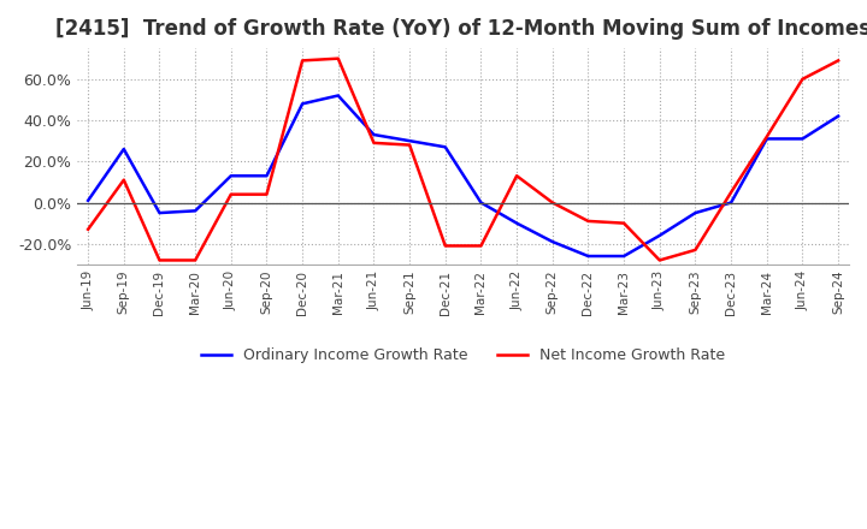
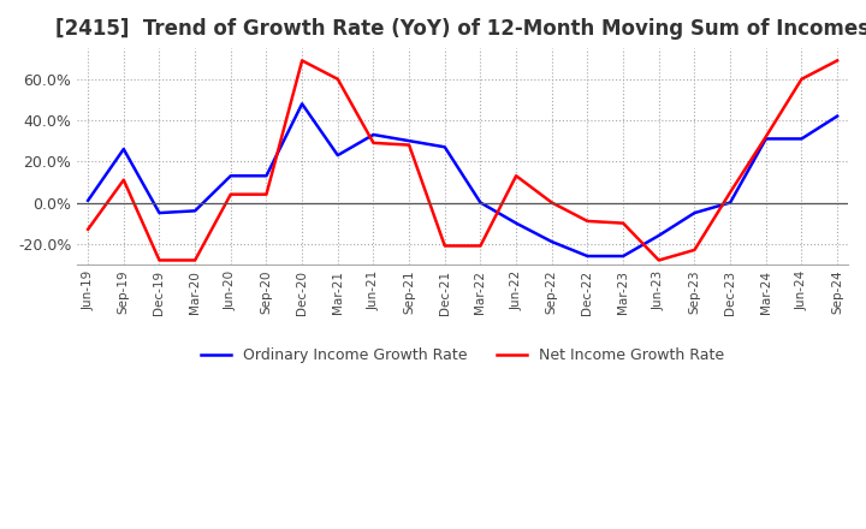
Ordinary Income Growth Rate/Mar-21: 52% -> 23%
Net Income Growth Rate/Mar-21: 70% -> 60%
